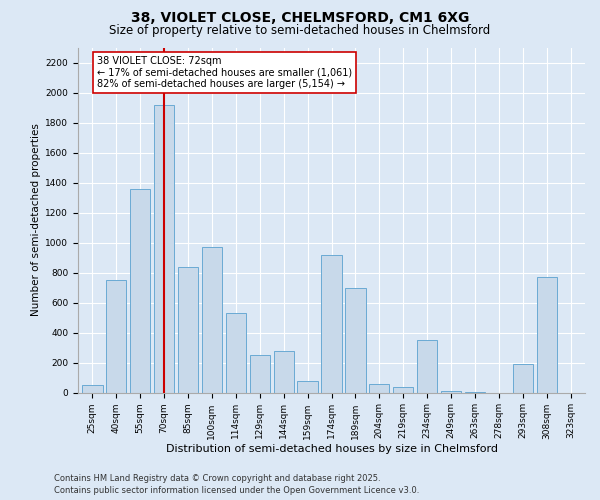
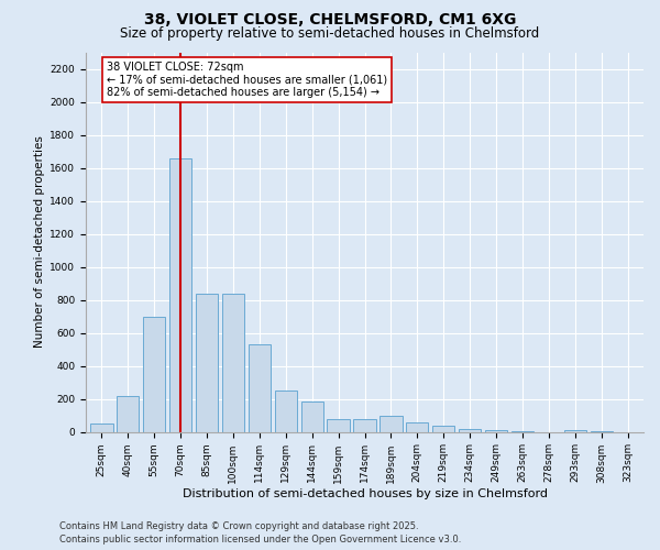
40sqm: 750 -> 220
55sqm: 1360 -> 700
70sqm: 1920 -> 1660
100sqm: 970 -> 840
144sqm: 280 -> 180
174sqm: 920 -> 80
189sqm: 700 -> 100
234sqm: 350 -> 20
293sqm: 190 -> 10
308sqm: 770 -> 0
